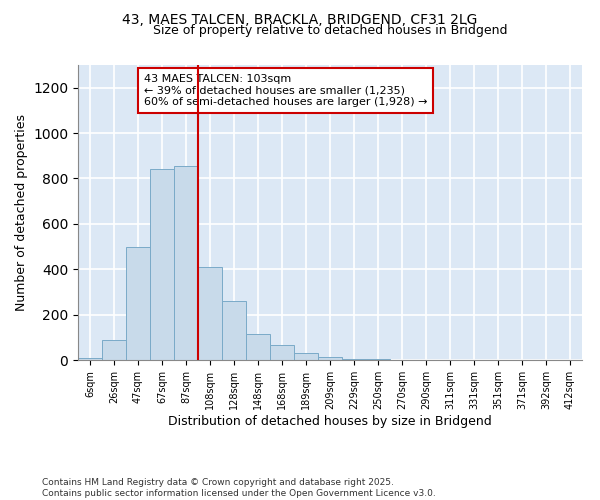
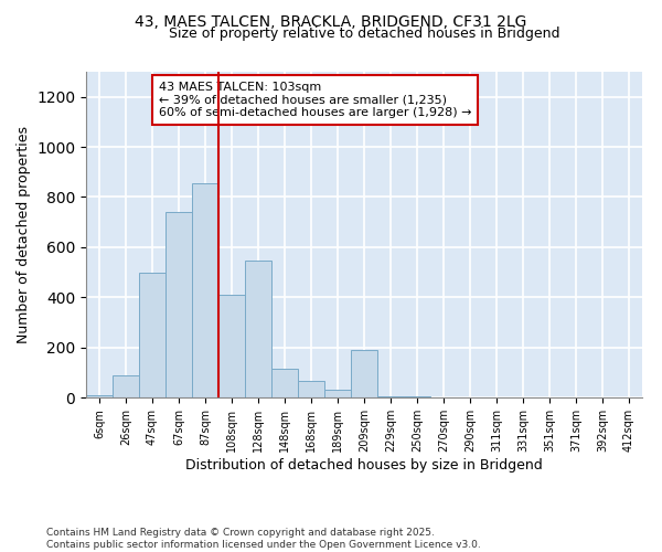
67sqm: 840 -> 740
128sqm: 260 -> 545
209sqm: 15 -> 190
